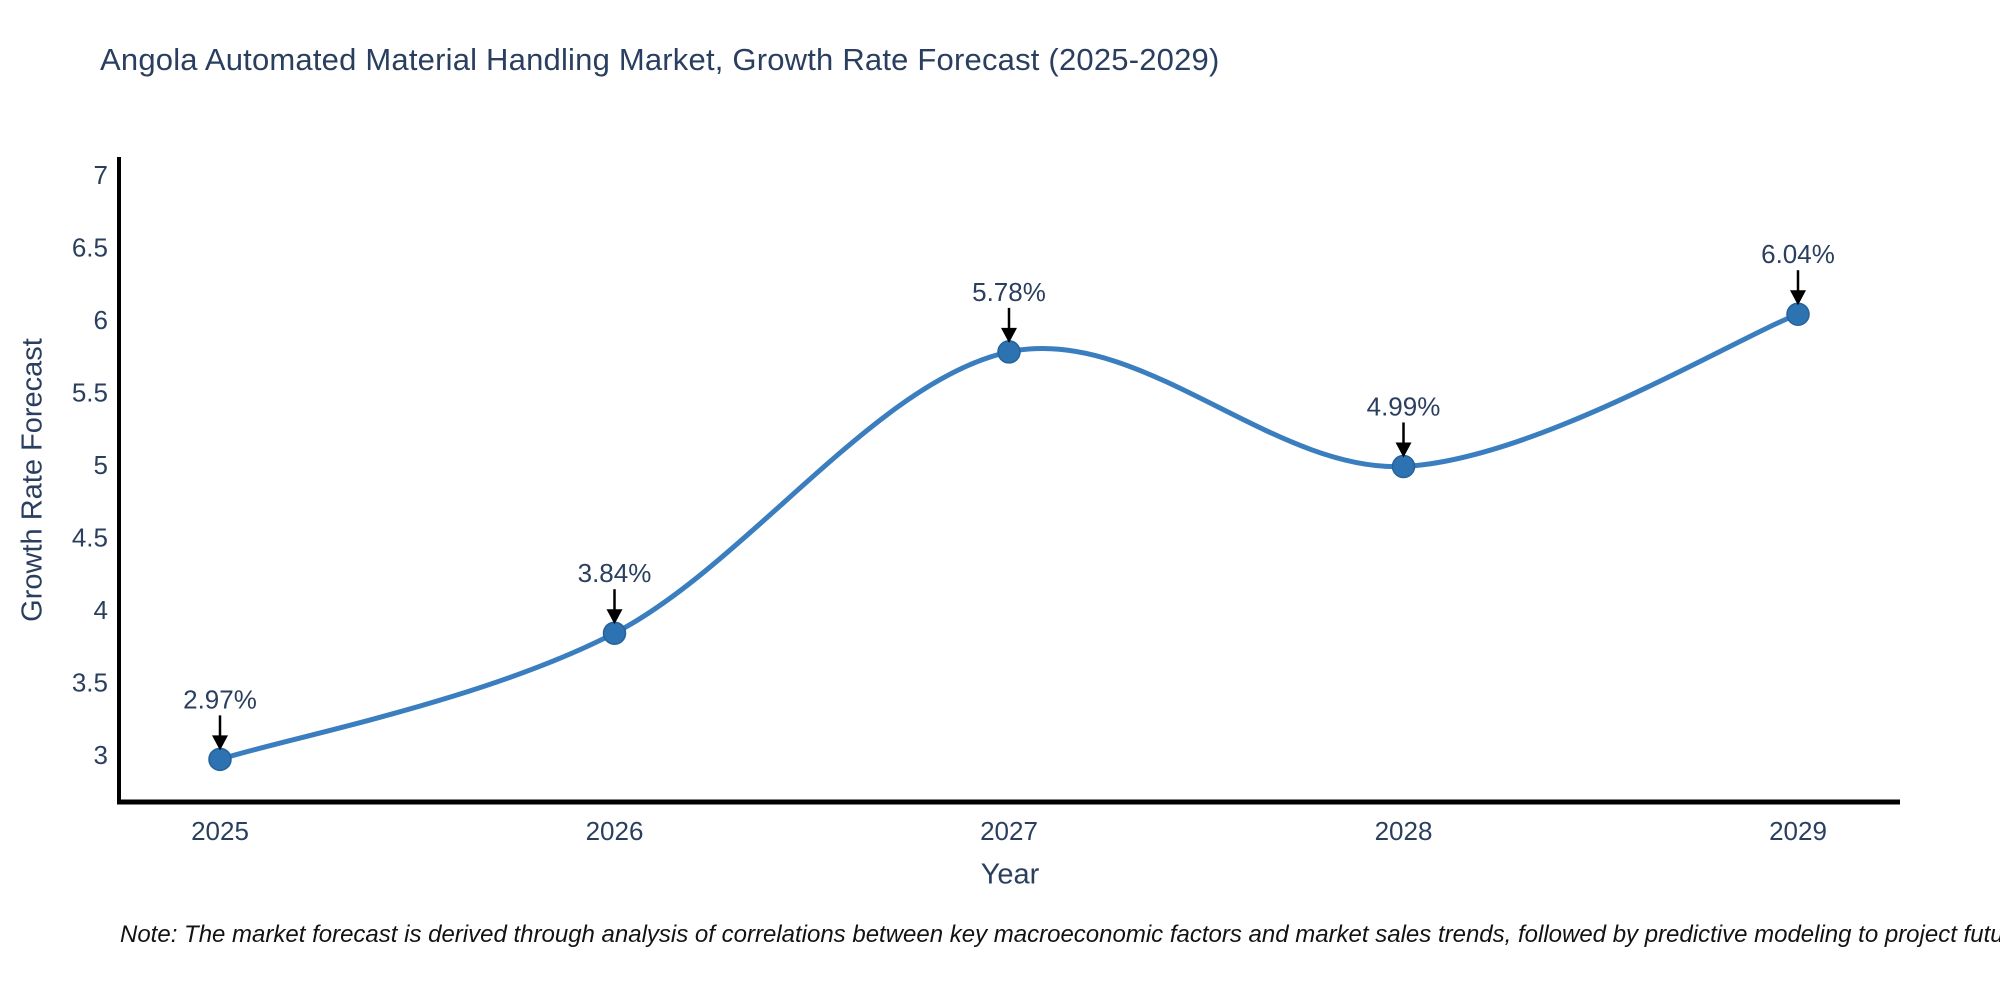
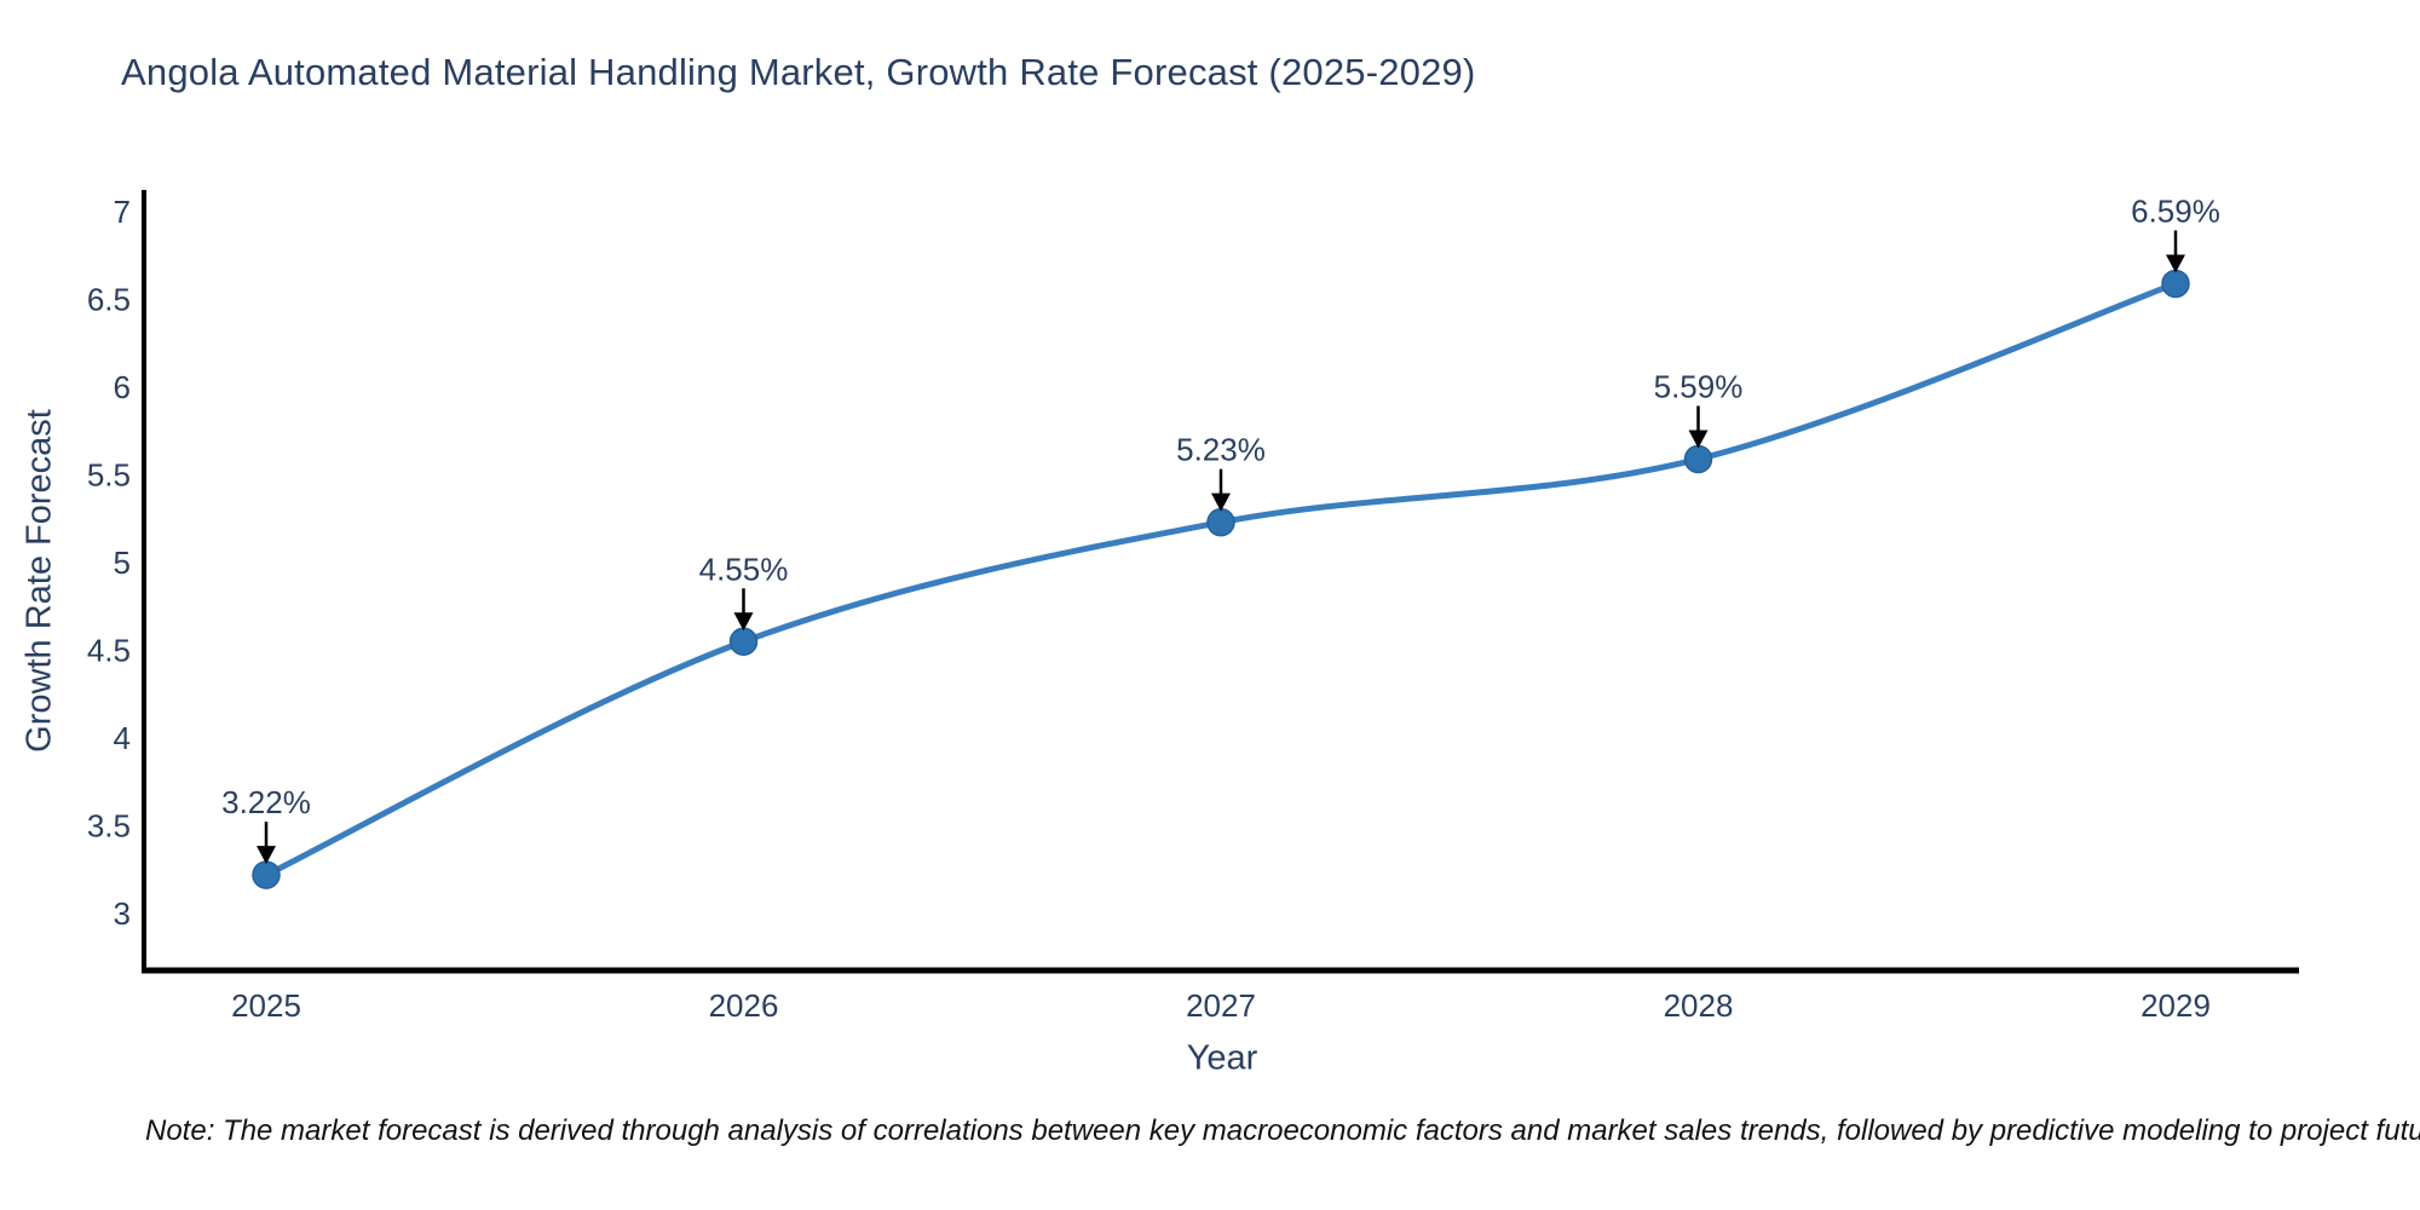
2025: 2.97% -> 3.22%
2026: 3.84% -> 4.55%
2027: 5.78% -> 5.23%
2028: 4.99% -> 5.59%
2029: 6.04% -> 6.59%
